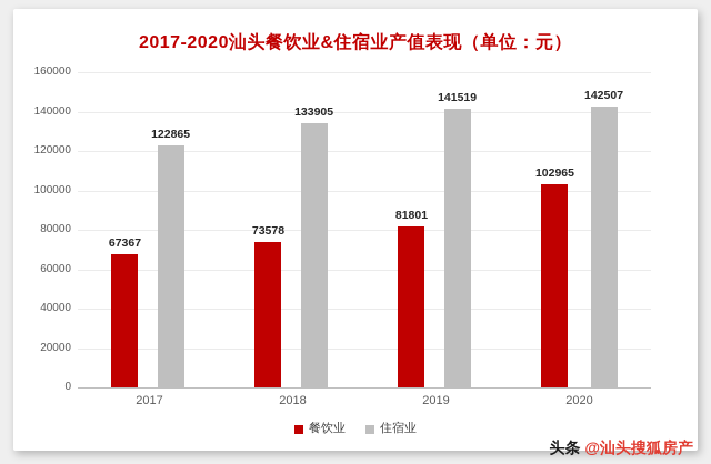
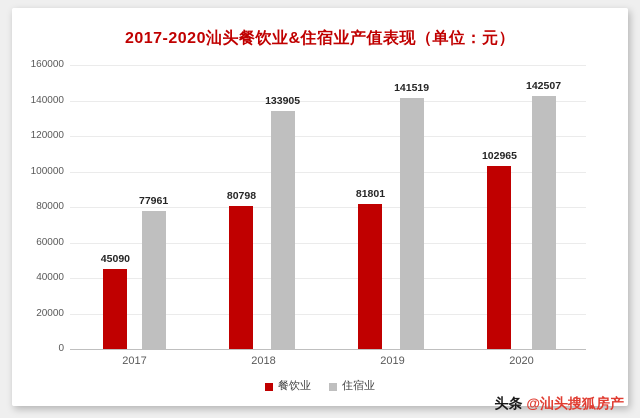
餐饮业/2017: 67367 -> 45090
住宿业/2017: 122865 -> 77961
餐饮业/2018: 73578 -> 80798
